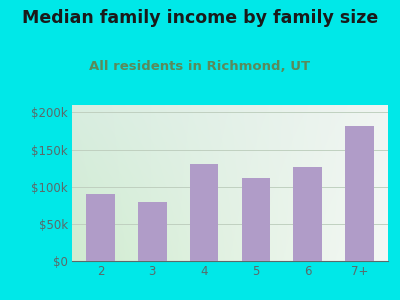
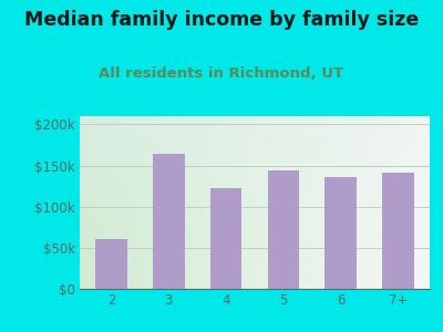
2: $90k -> $60k
3: $80k -> $164k
4: $130k -> $122k
5: $112k -> $144k
6: $127k -> $136k
7+: $182k -> $142k
